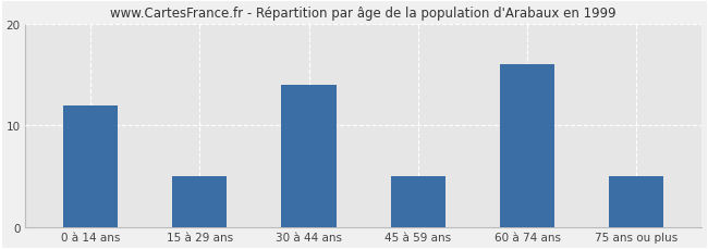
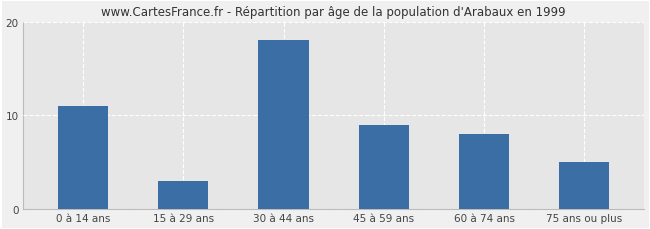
0 à 14 ans: 12 -> 11
15 à 29 ans: 5 -> 3
30 à 44 ans: 14 -> 18
45 à 59 ans: 5 -> 9
60 à 74 ans: 16 -> 8
